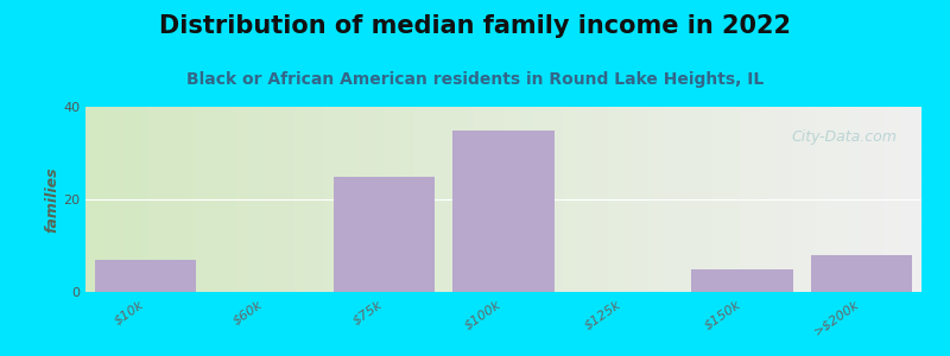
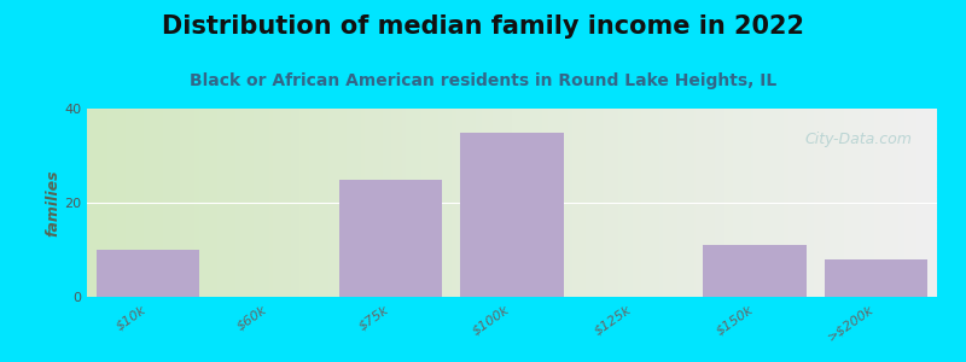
$10k: 7 -> 10
$150k: 5 -> 11
